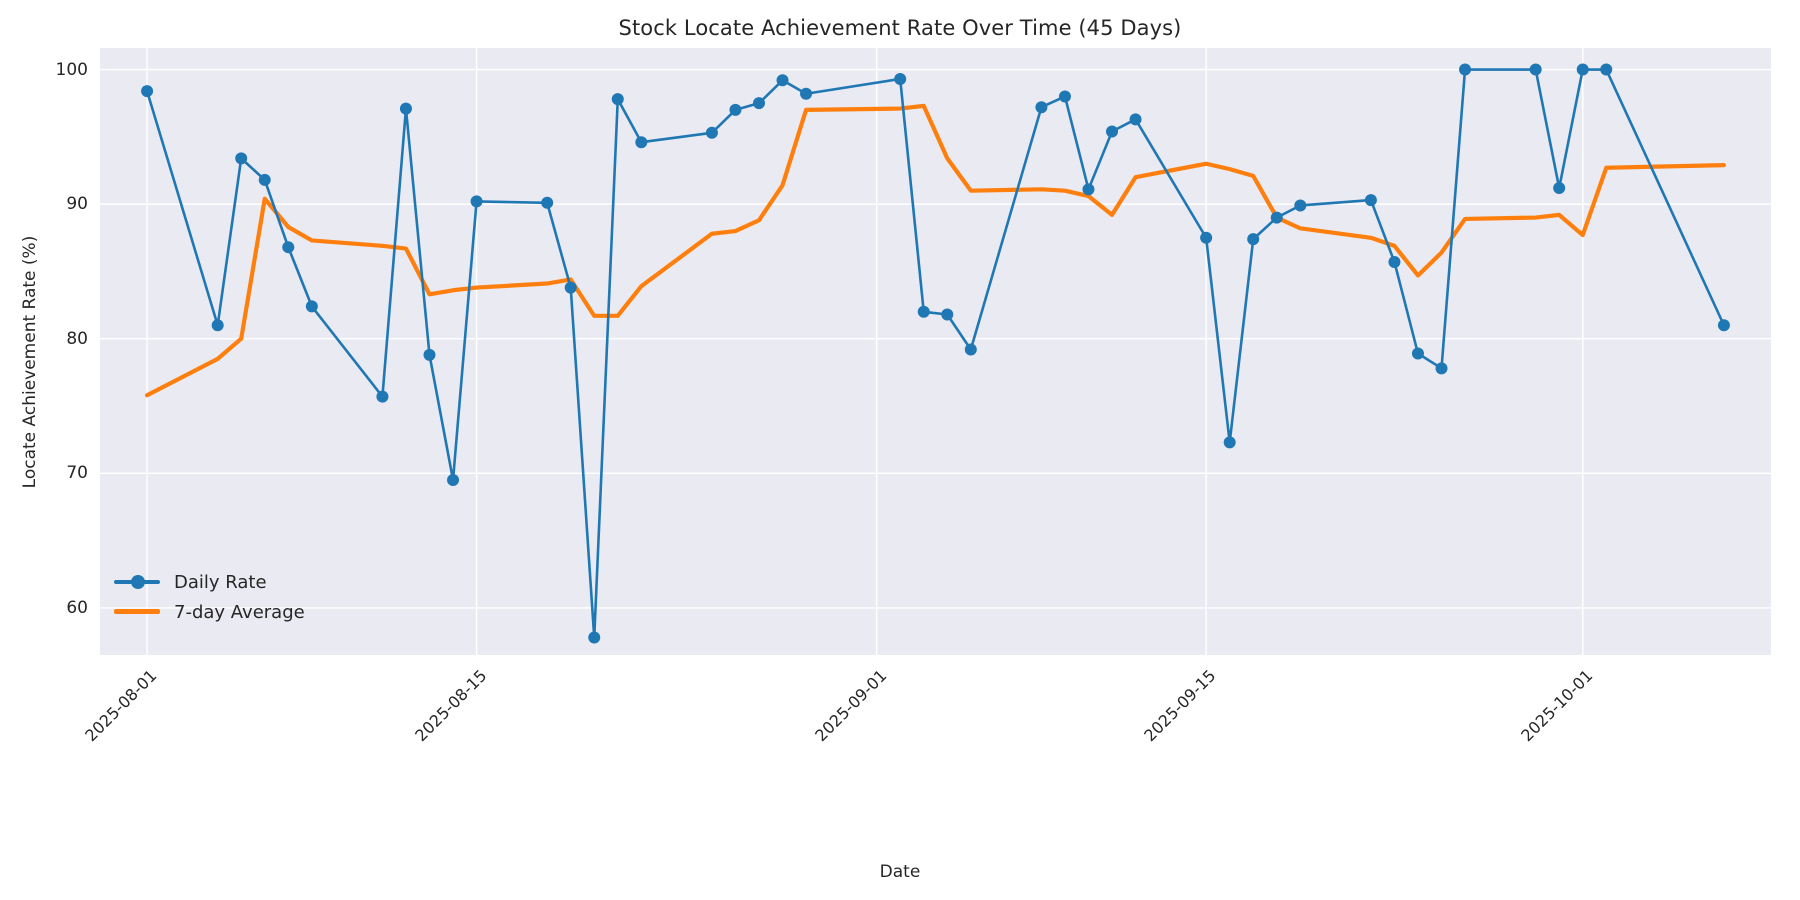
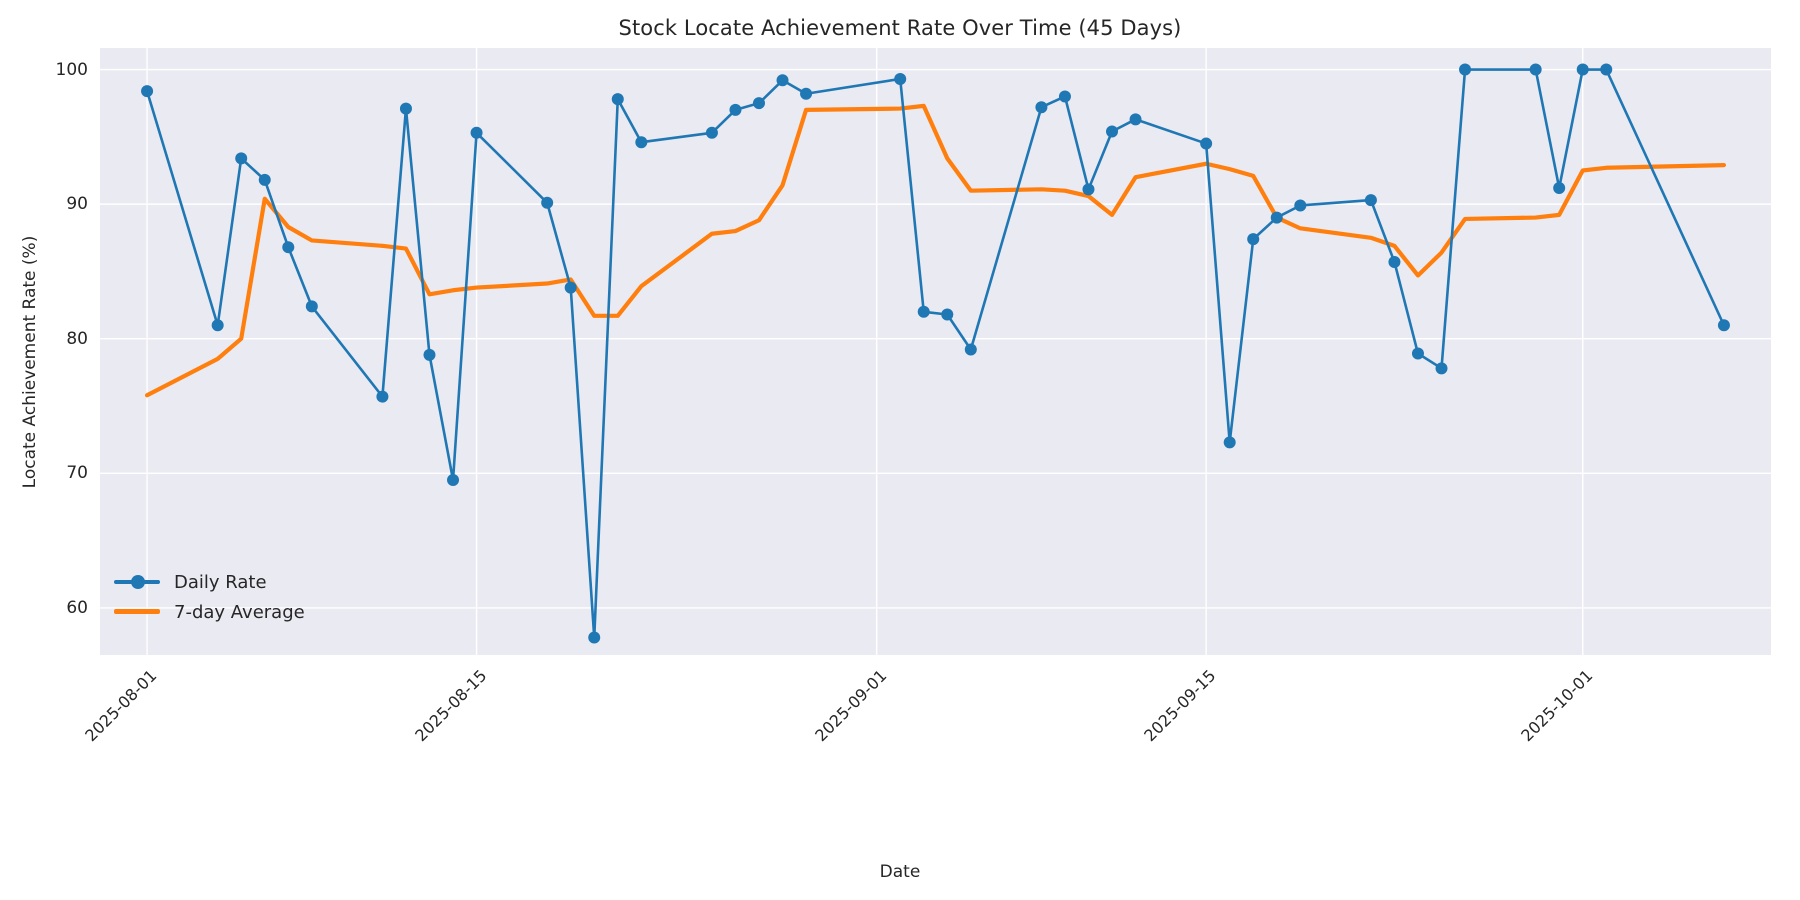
Daily Rate/2025-08-15: 90.2 -> 95.3
Daily Rate/2025-09-15: 87.5 -> 94.5
7-day Average/2025-10-01: 87.7 -> 92.5
